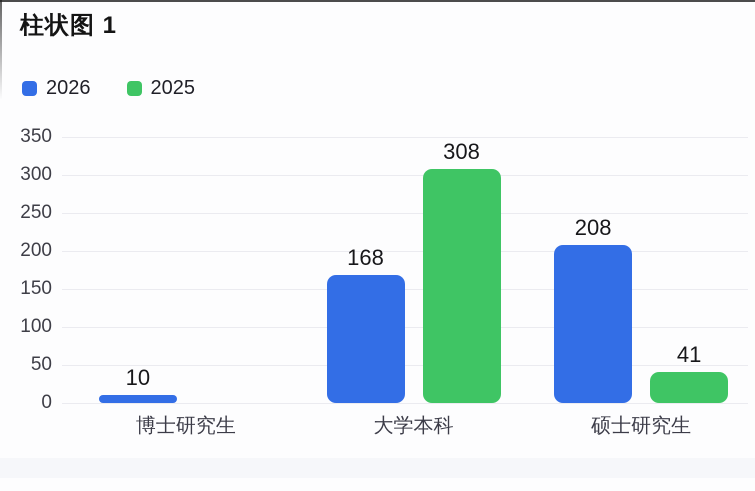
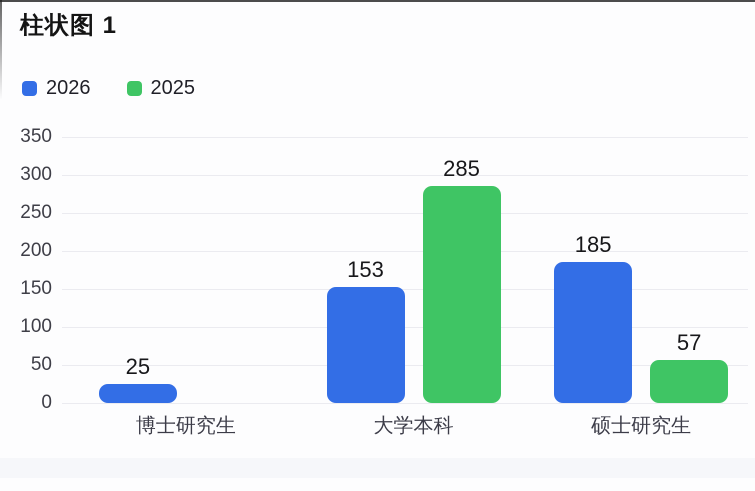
2026/博士研究生: 10 -> 25
2026/大学本科: 168 -> 153
2025/大学本科: 308 -> 285
2026/硕士研究生: 208 -> 185
2025/硕士研究生: 41 -> 57
